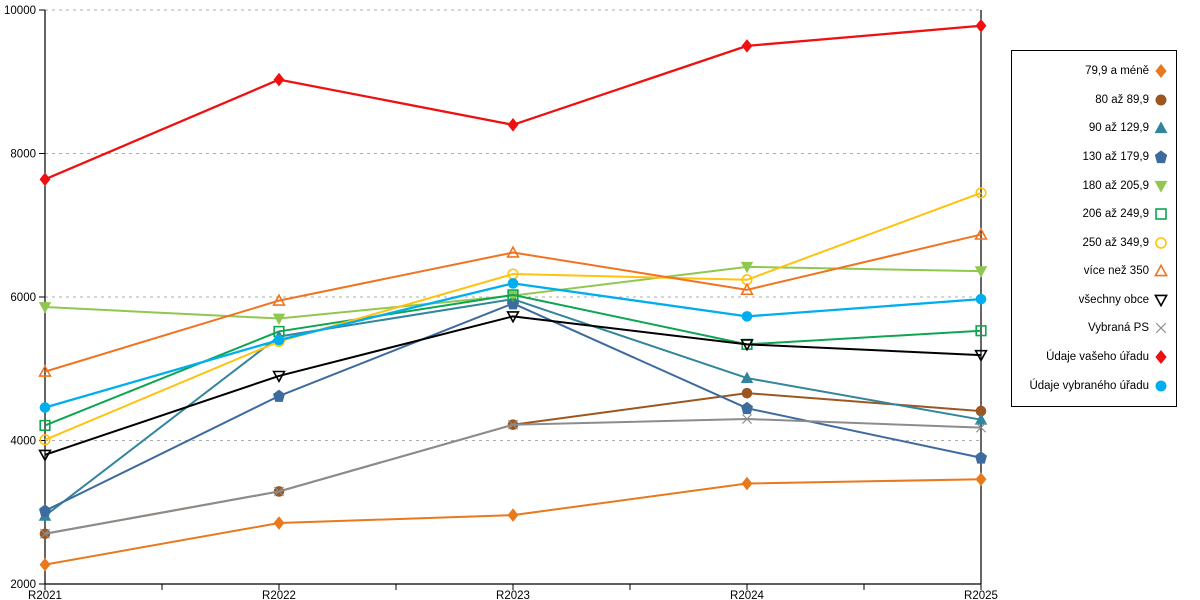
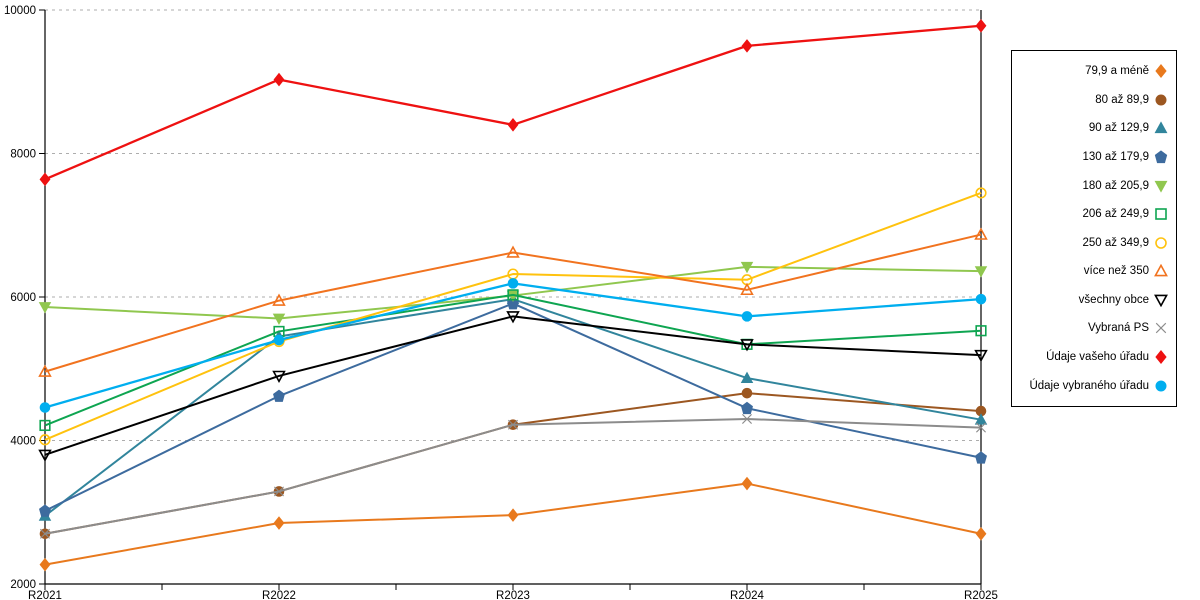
79,9 a méně/R2025: 3500 -> 2700
